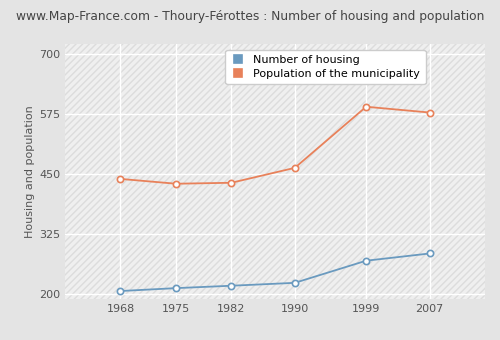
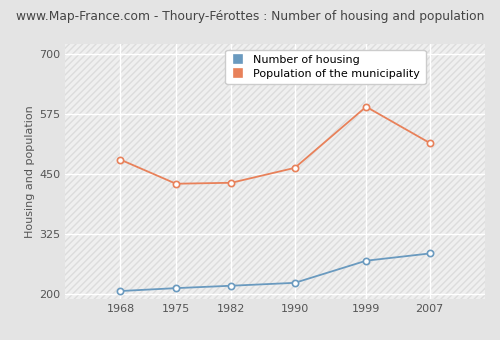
Population of the municipality/1968: 440 -> 480
Population of the municipality/2007: 578 -> 515
